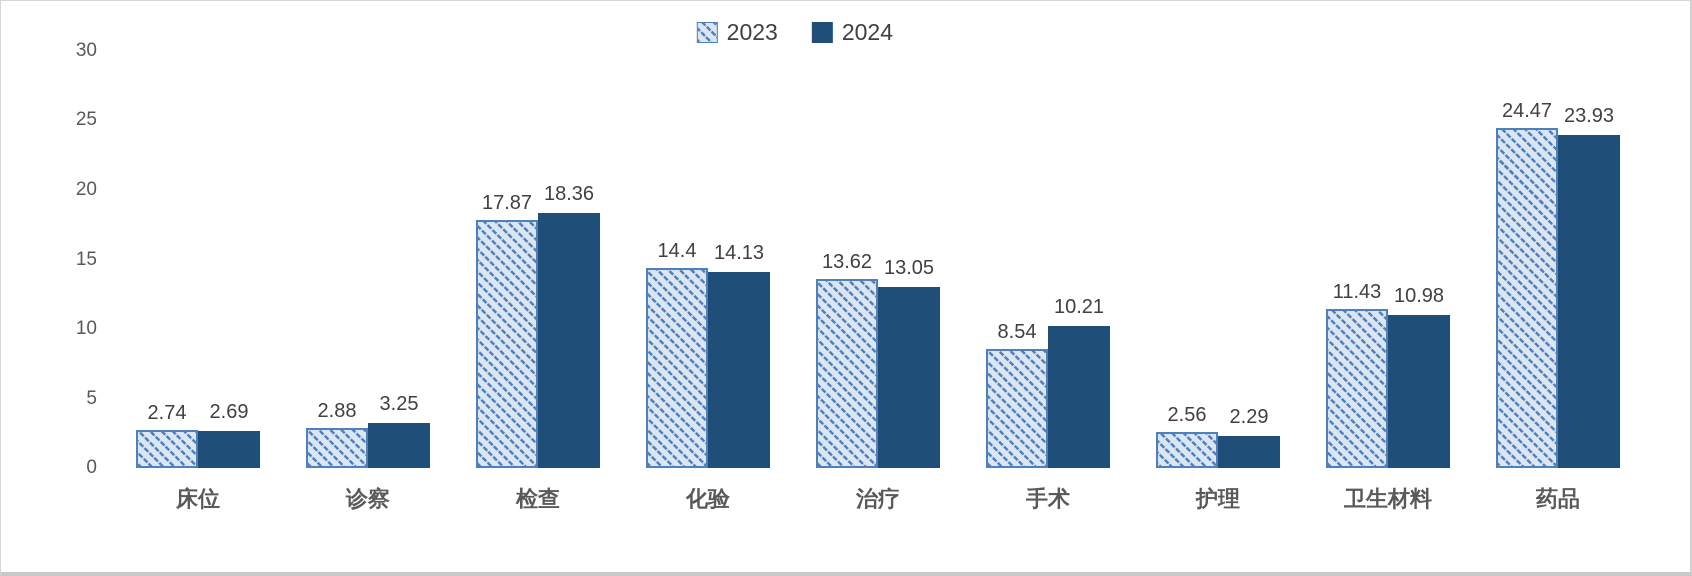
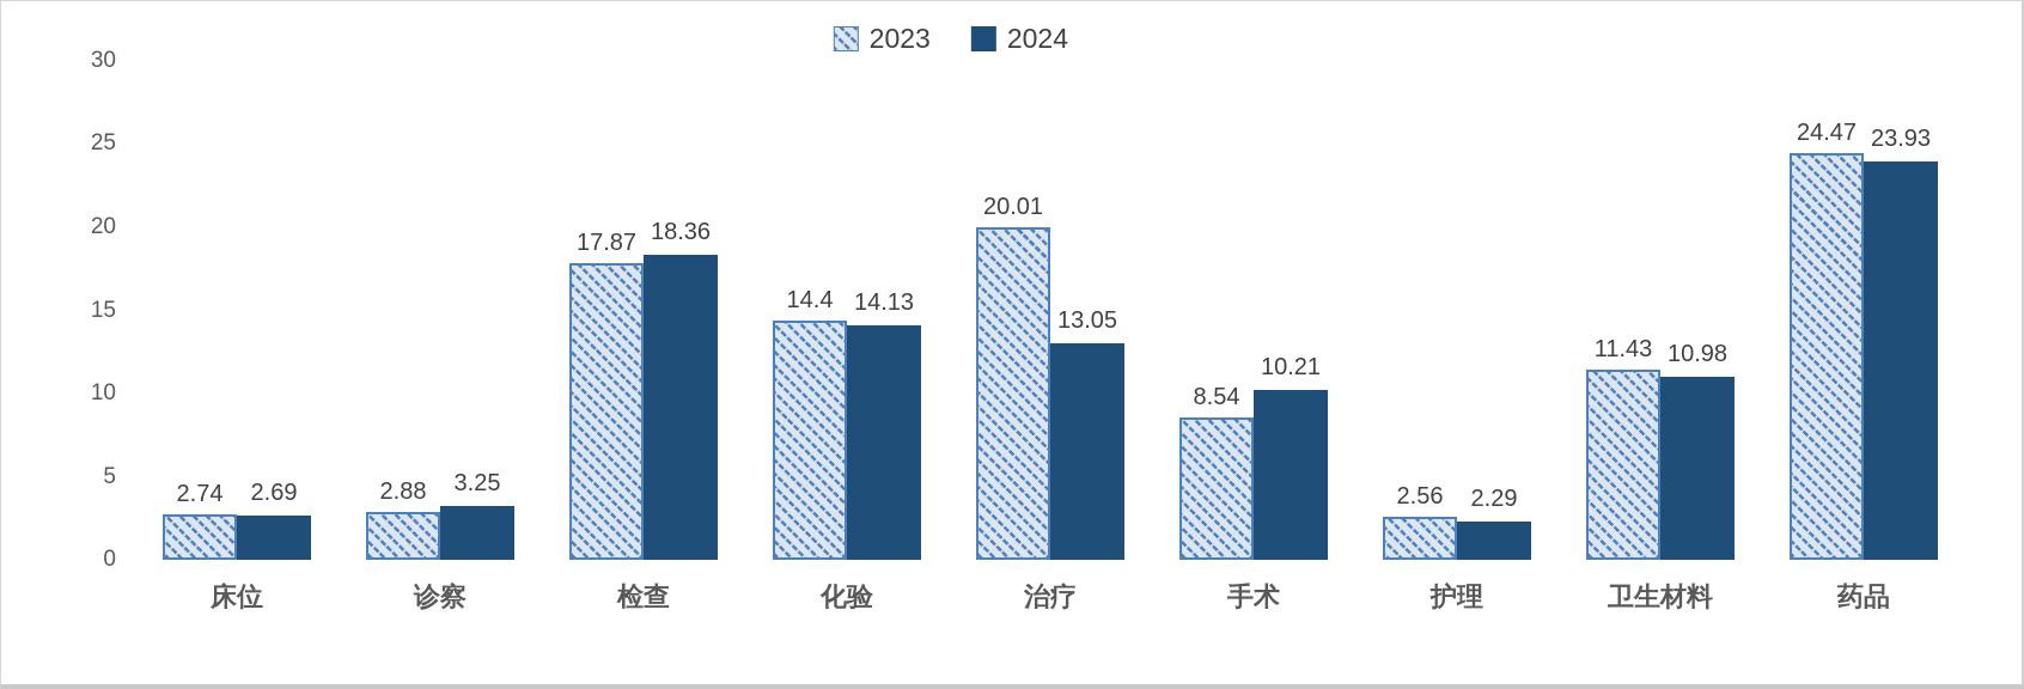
2023/治疗: 13.62 -> 20.01
